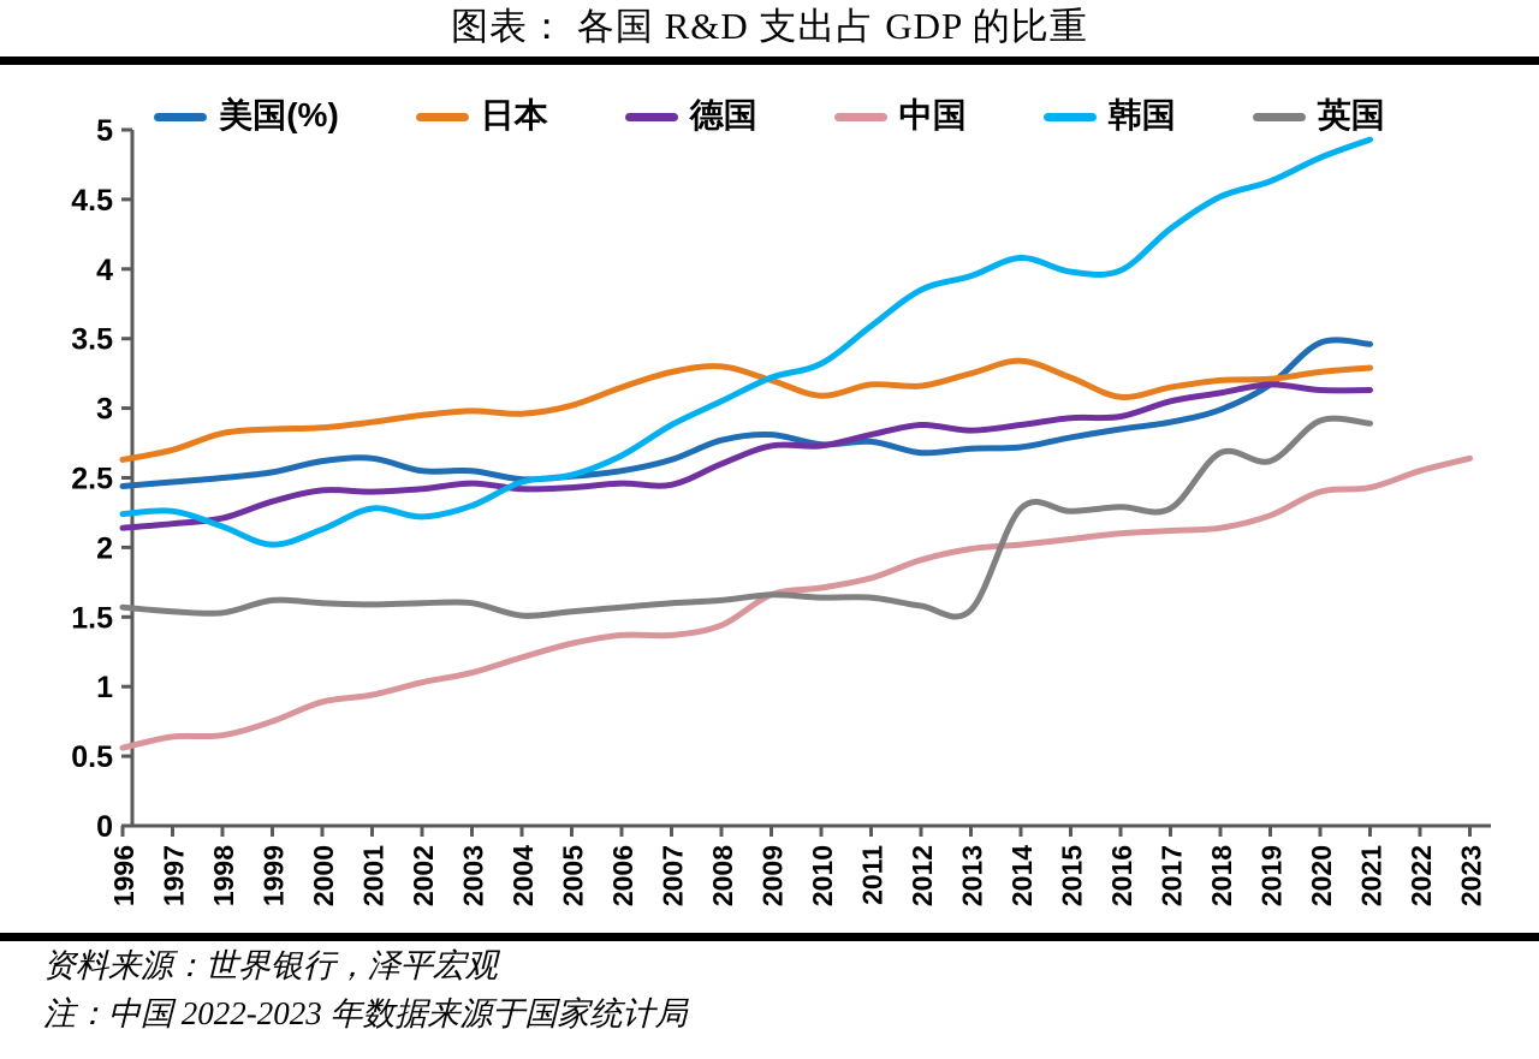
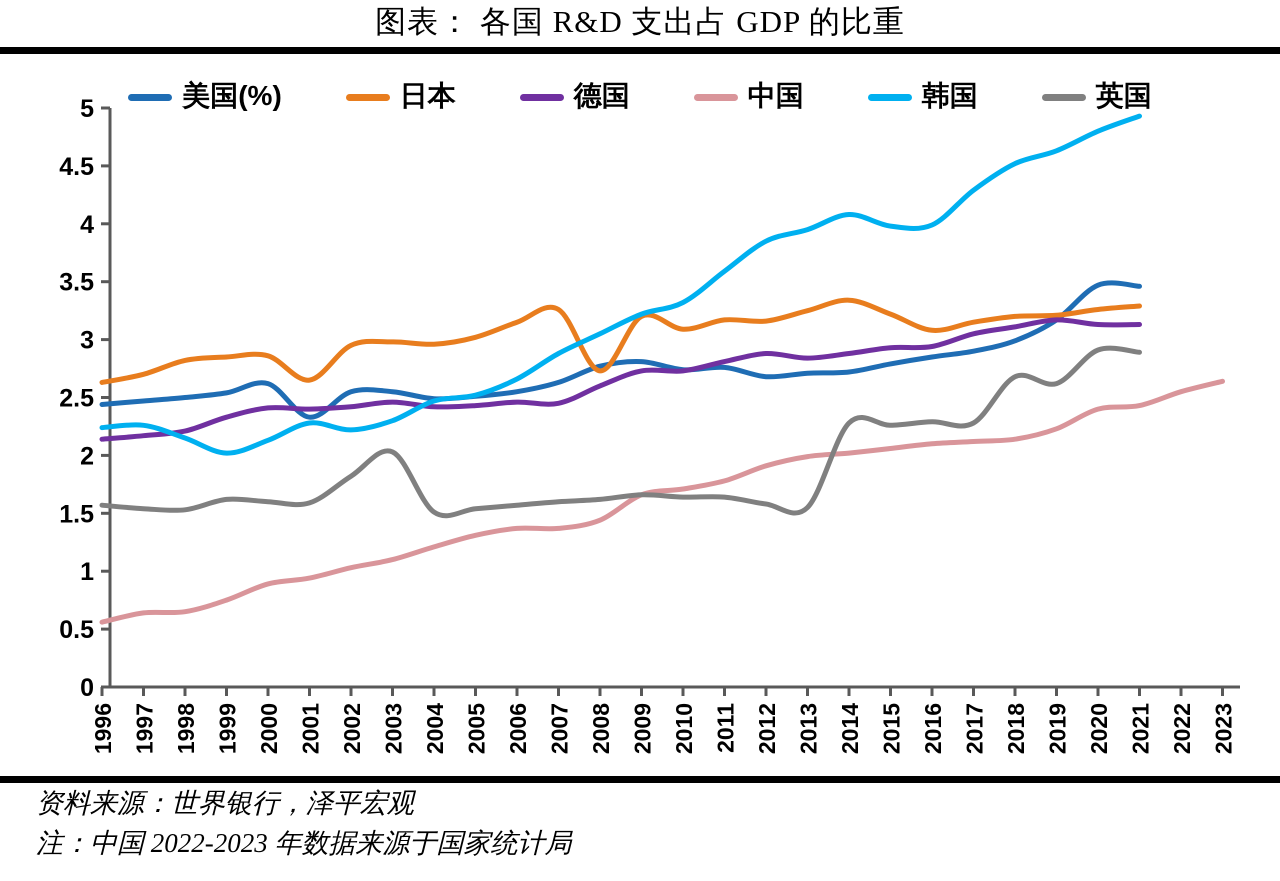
美国(%)/2001: 2.64 -> 2.33
日本/2001: 2.90 -> 2.65
英国/2002: 1.60 -> 1.82
英国/2003: 1.60 -> 2.03
日本/2008: 3.30 -> 2.73
